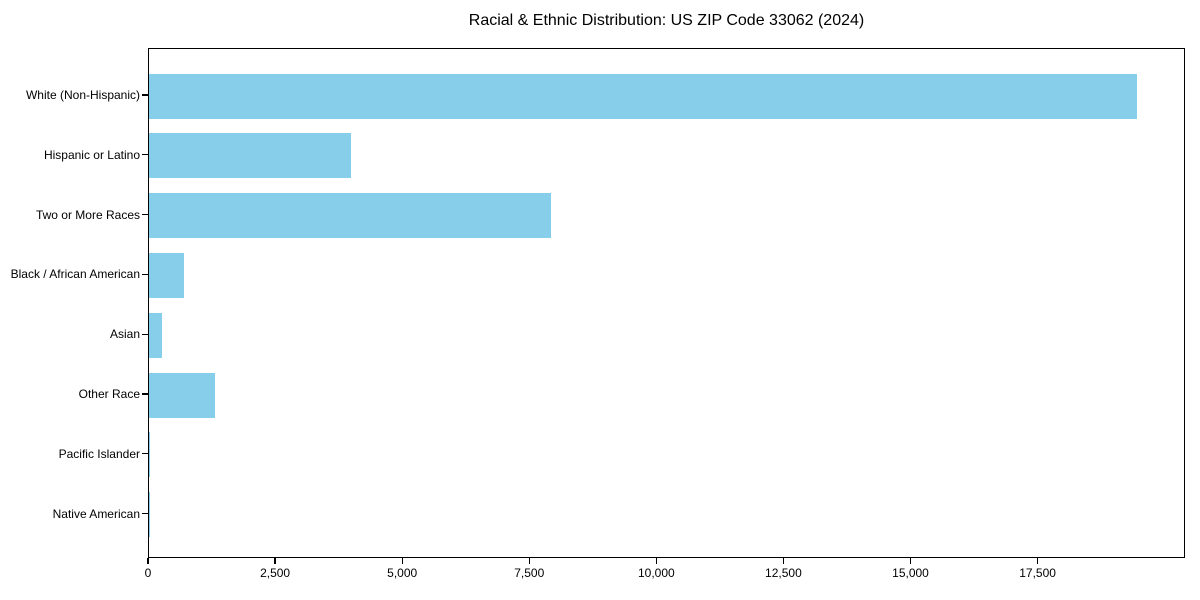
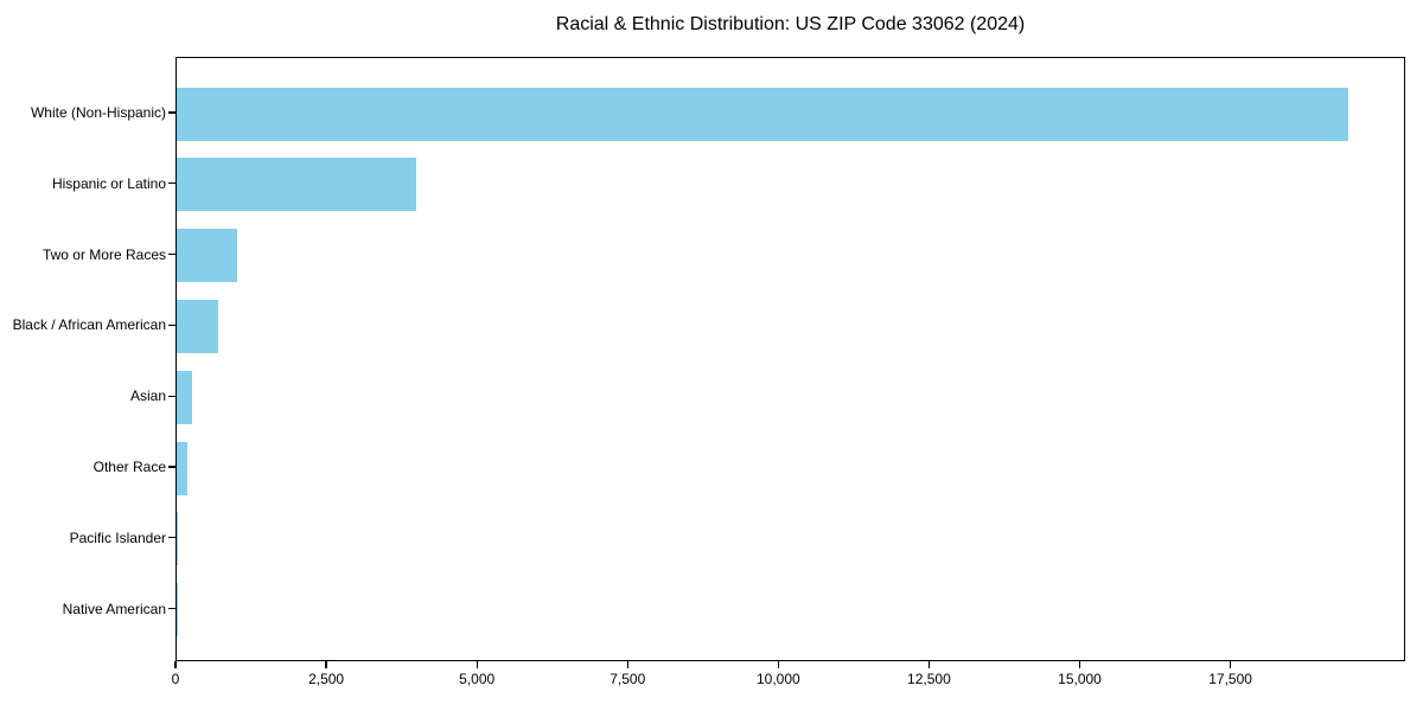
Two or More Races: 7900 -> 1000
Other Race: 1300 -> 200
